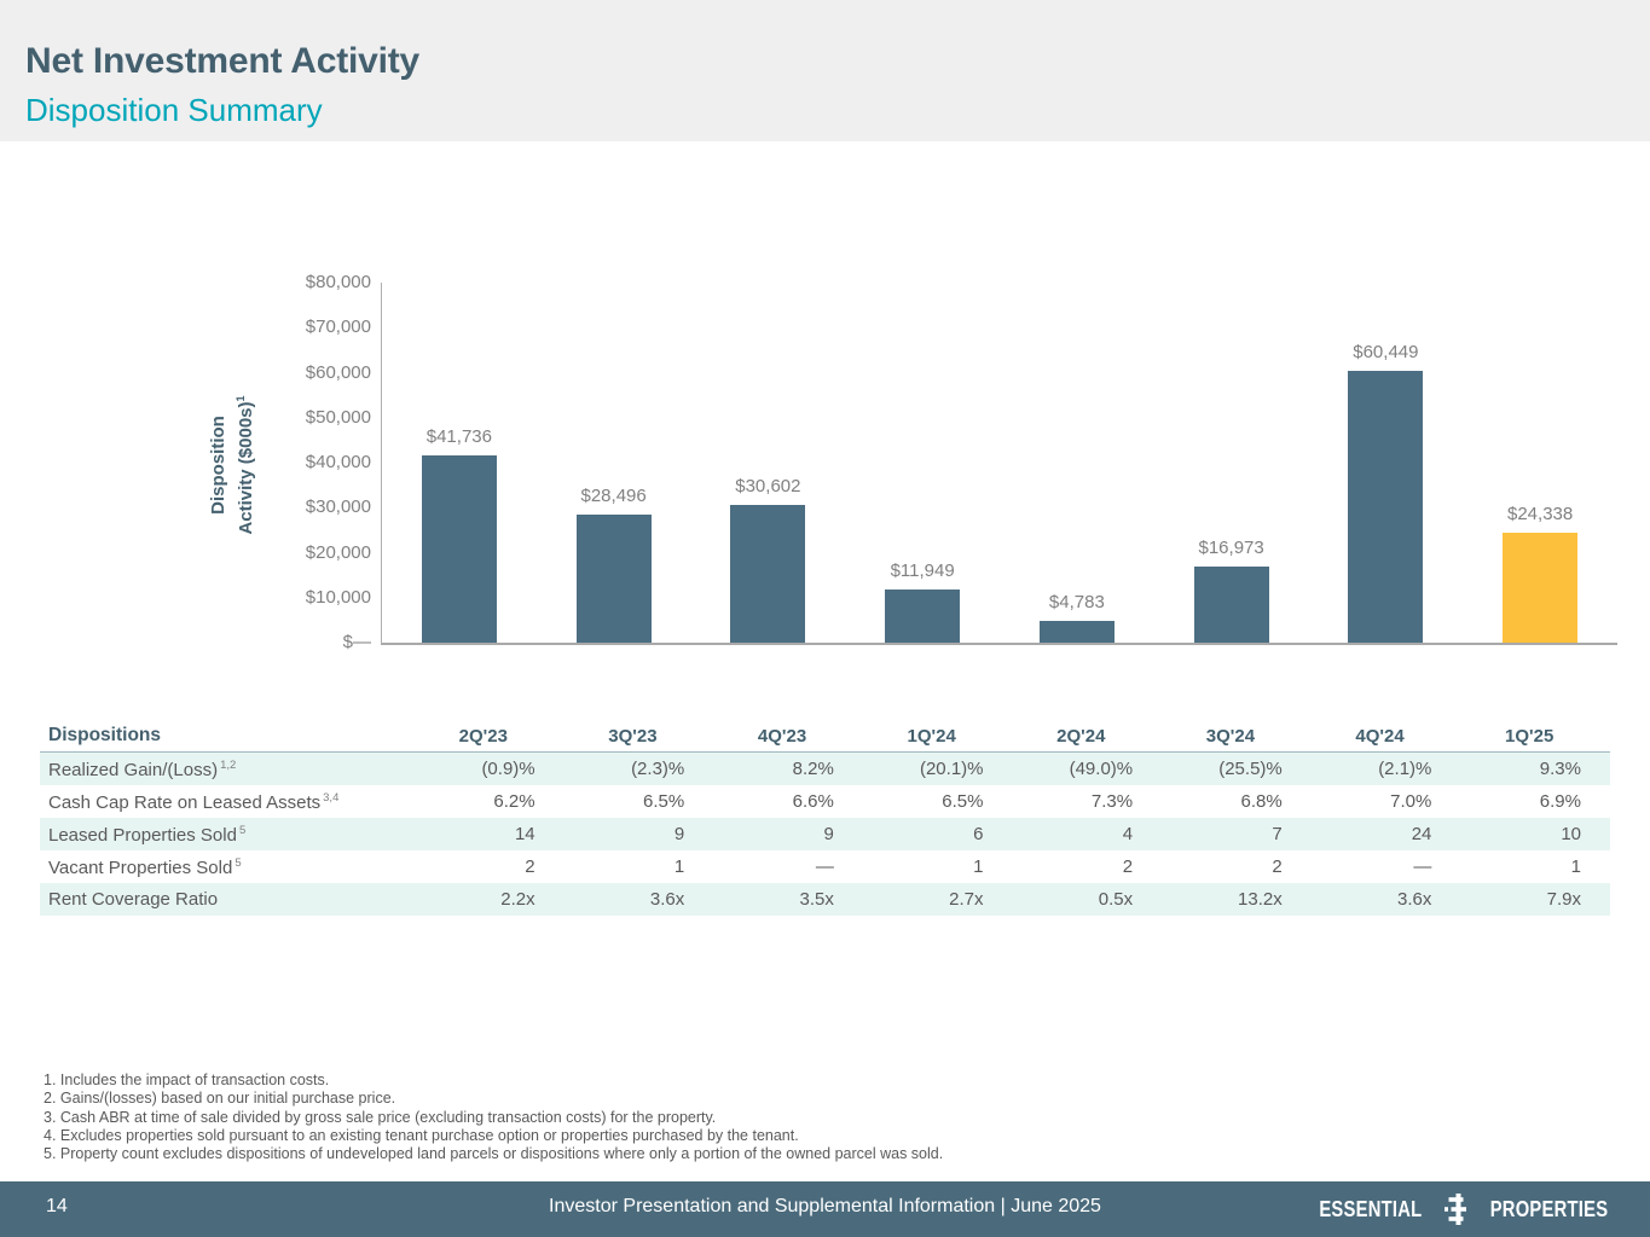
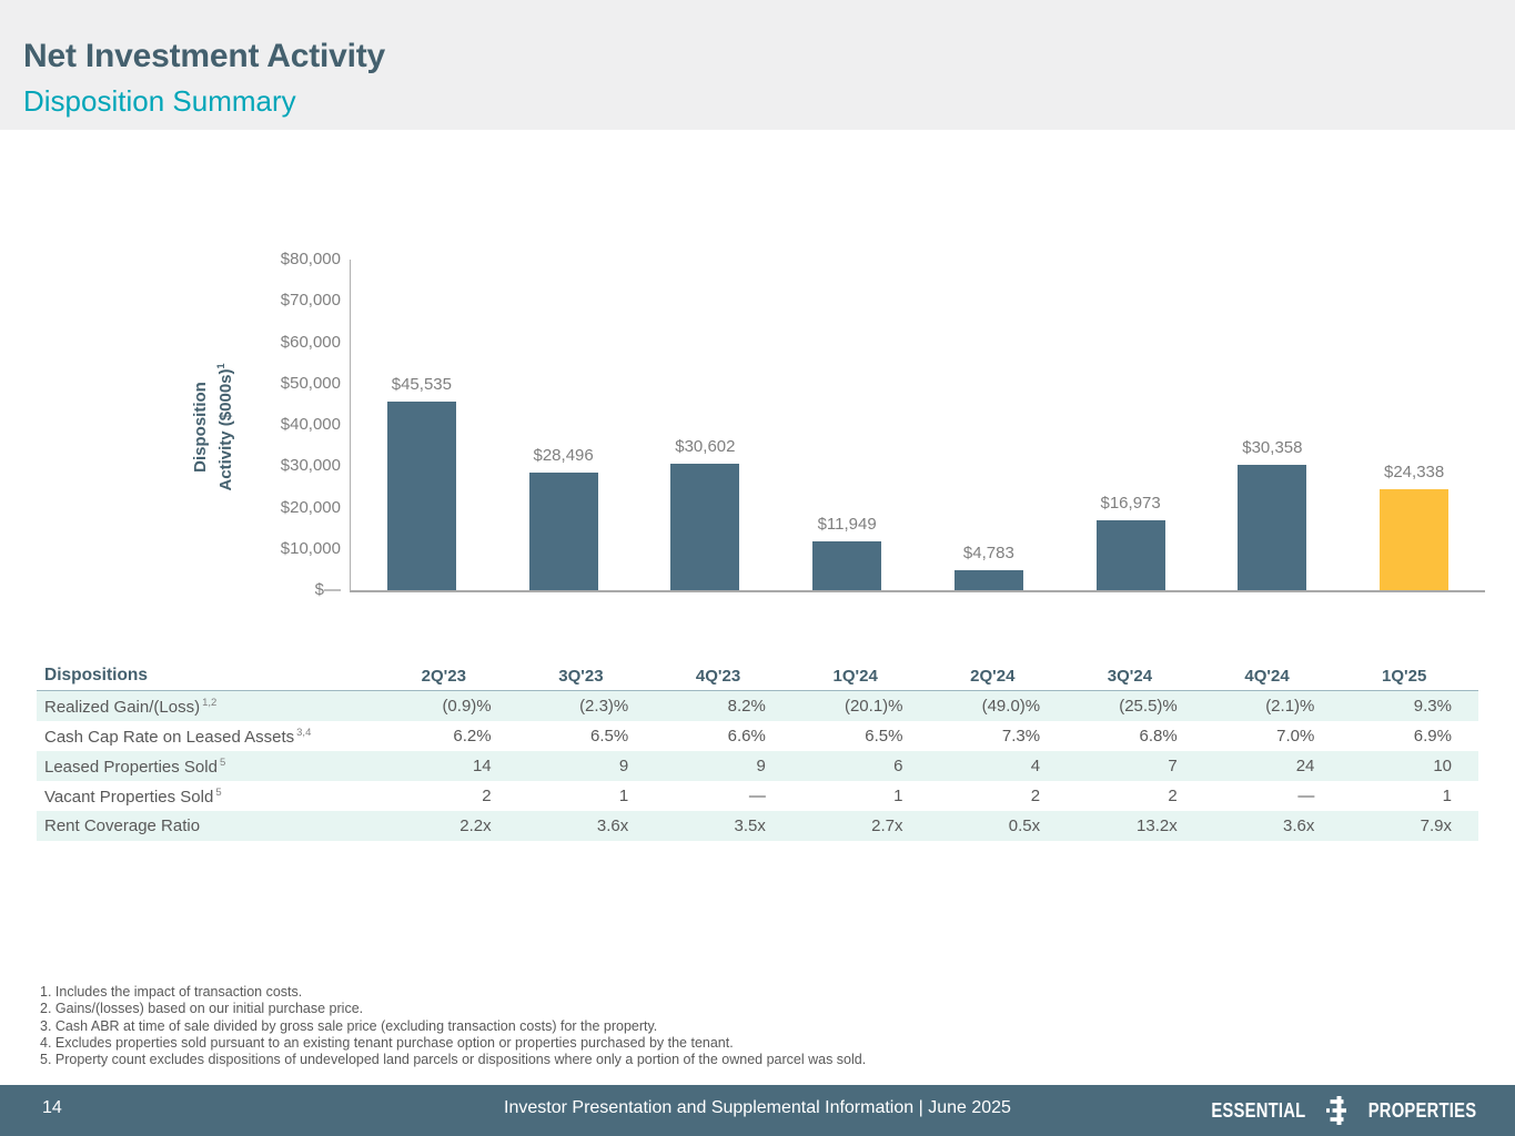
2Q'23: $41,736 -> $45,535
4Q'24: $60,449 -> $30,358
